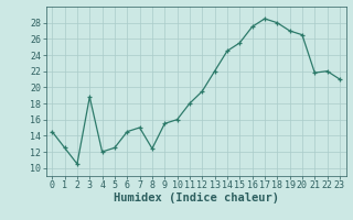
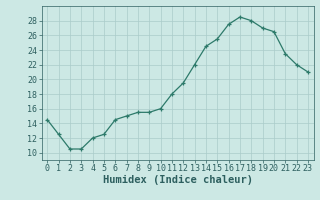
3: 18.8 -> 10.5
8: 12.4 -> 15.5
21: 21.8 -> 23.5
